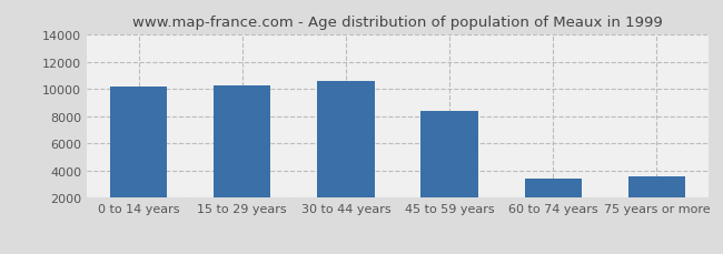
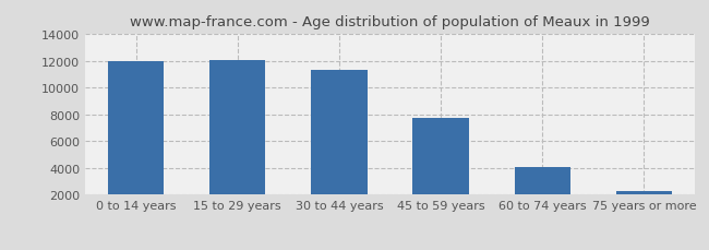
0 to 14 years: 10200 -> 12000
15 to 29 years: 10300 -> 12100
30 to 44 years: 10600 -> 11300
45 to 59 years: 8400 -> 7800
60 to 74 years: 3400 -> 4100
75 years or more: 3600 -> 2300
